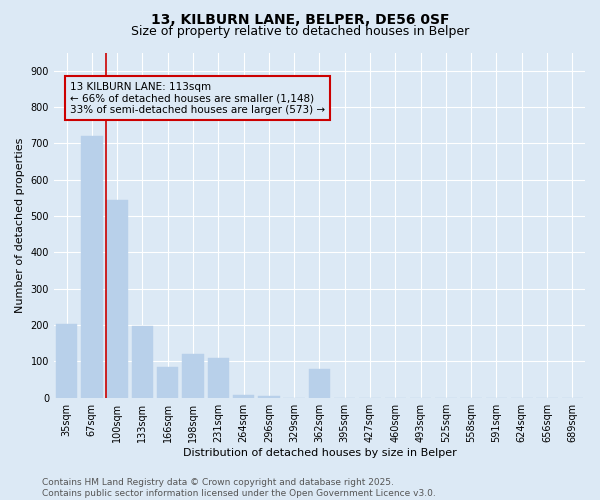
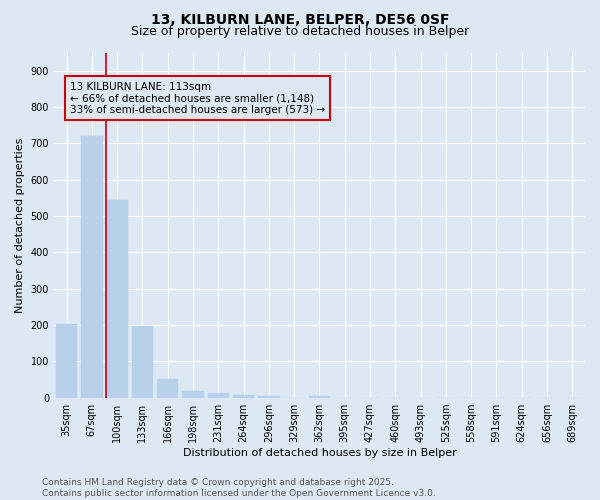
166sqm: 85 -> 50
198sqm: 120 -> 18
231sqm: 110 -> 12
362sqm: 80 -> 4
